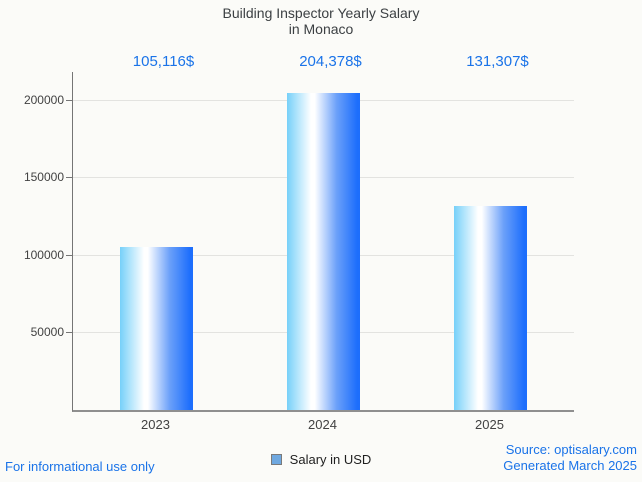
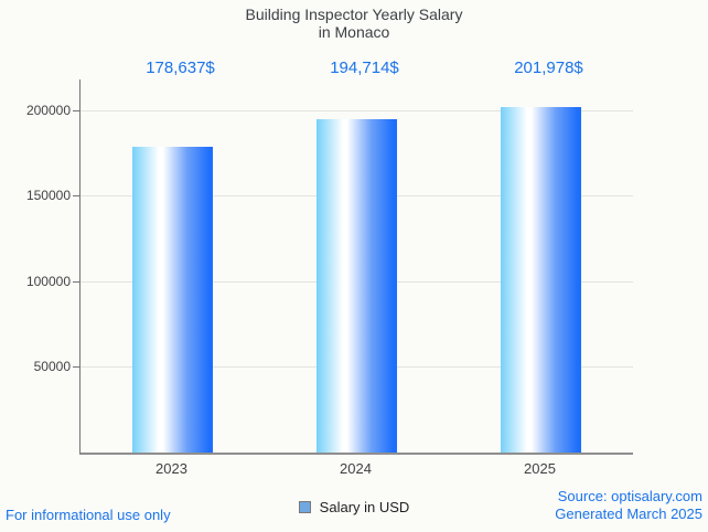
2023: 105,116 -> 178,637
2024: 204,378 -> 194,714
2025: 131,307 -> 201,978
